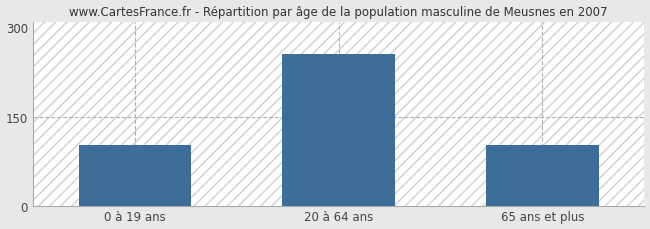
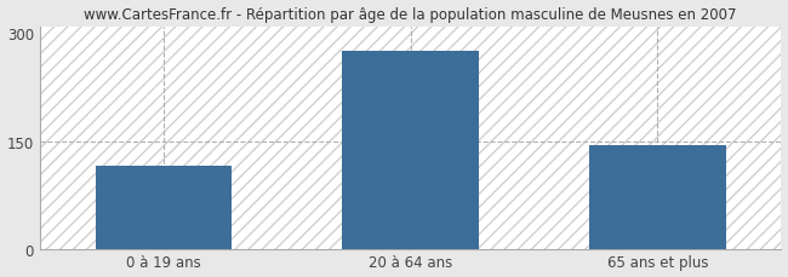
0 à 19 ans: 102 -> 115
20 à 64 ans: 256 -> 275
65 ans et plus: 102 -> 144
